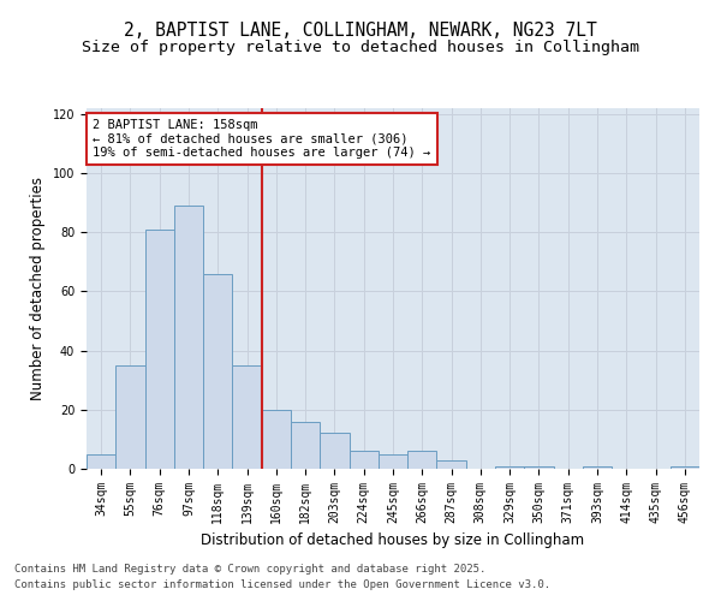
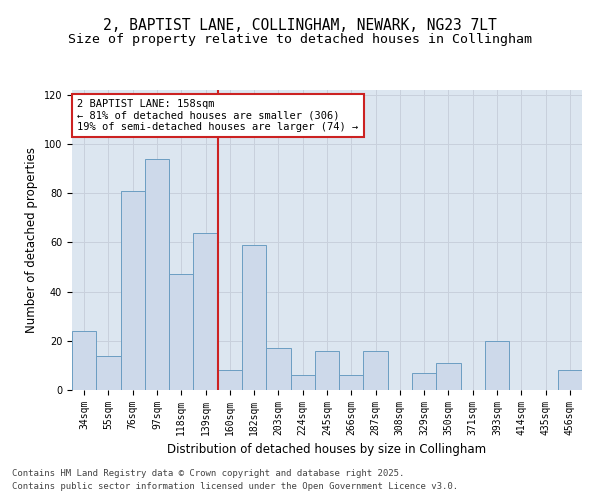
34sqm: 5 -> 24
55sqm: 35 -> 14
97sqm: 89 -> 94
118sqm: 66 -> 47
139sqm: 35 -> 64
160sqm: 20 -> 8
182sqm: 16 -> 59
203sqm: 12 -> 17
245sqm: 5 -> 16
287sqm: 3 -> 16
329sqm: 1 -> 7
350sqm: 1 -> 11
393sqm: 1 -> 20
456sqm: 1 -> 8
